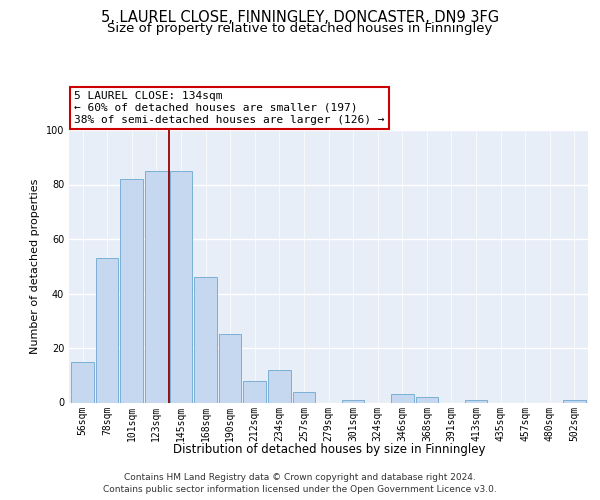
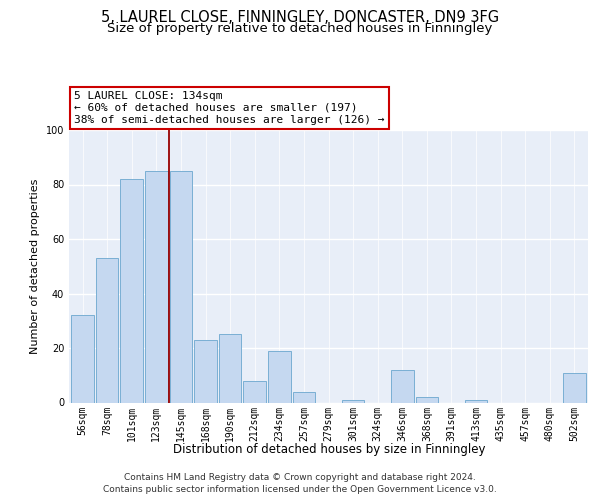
56sqm: 15 -> 32
168sqm: 46 -> 23
234sqm: 12 -> 19
346sqm: 3 -> 12
502sqm: 1 -> 11
